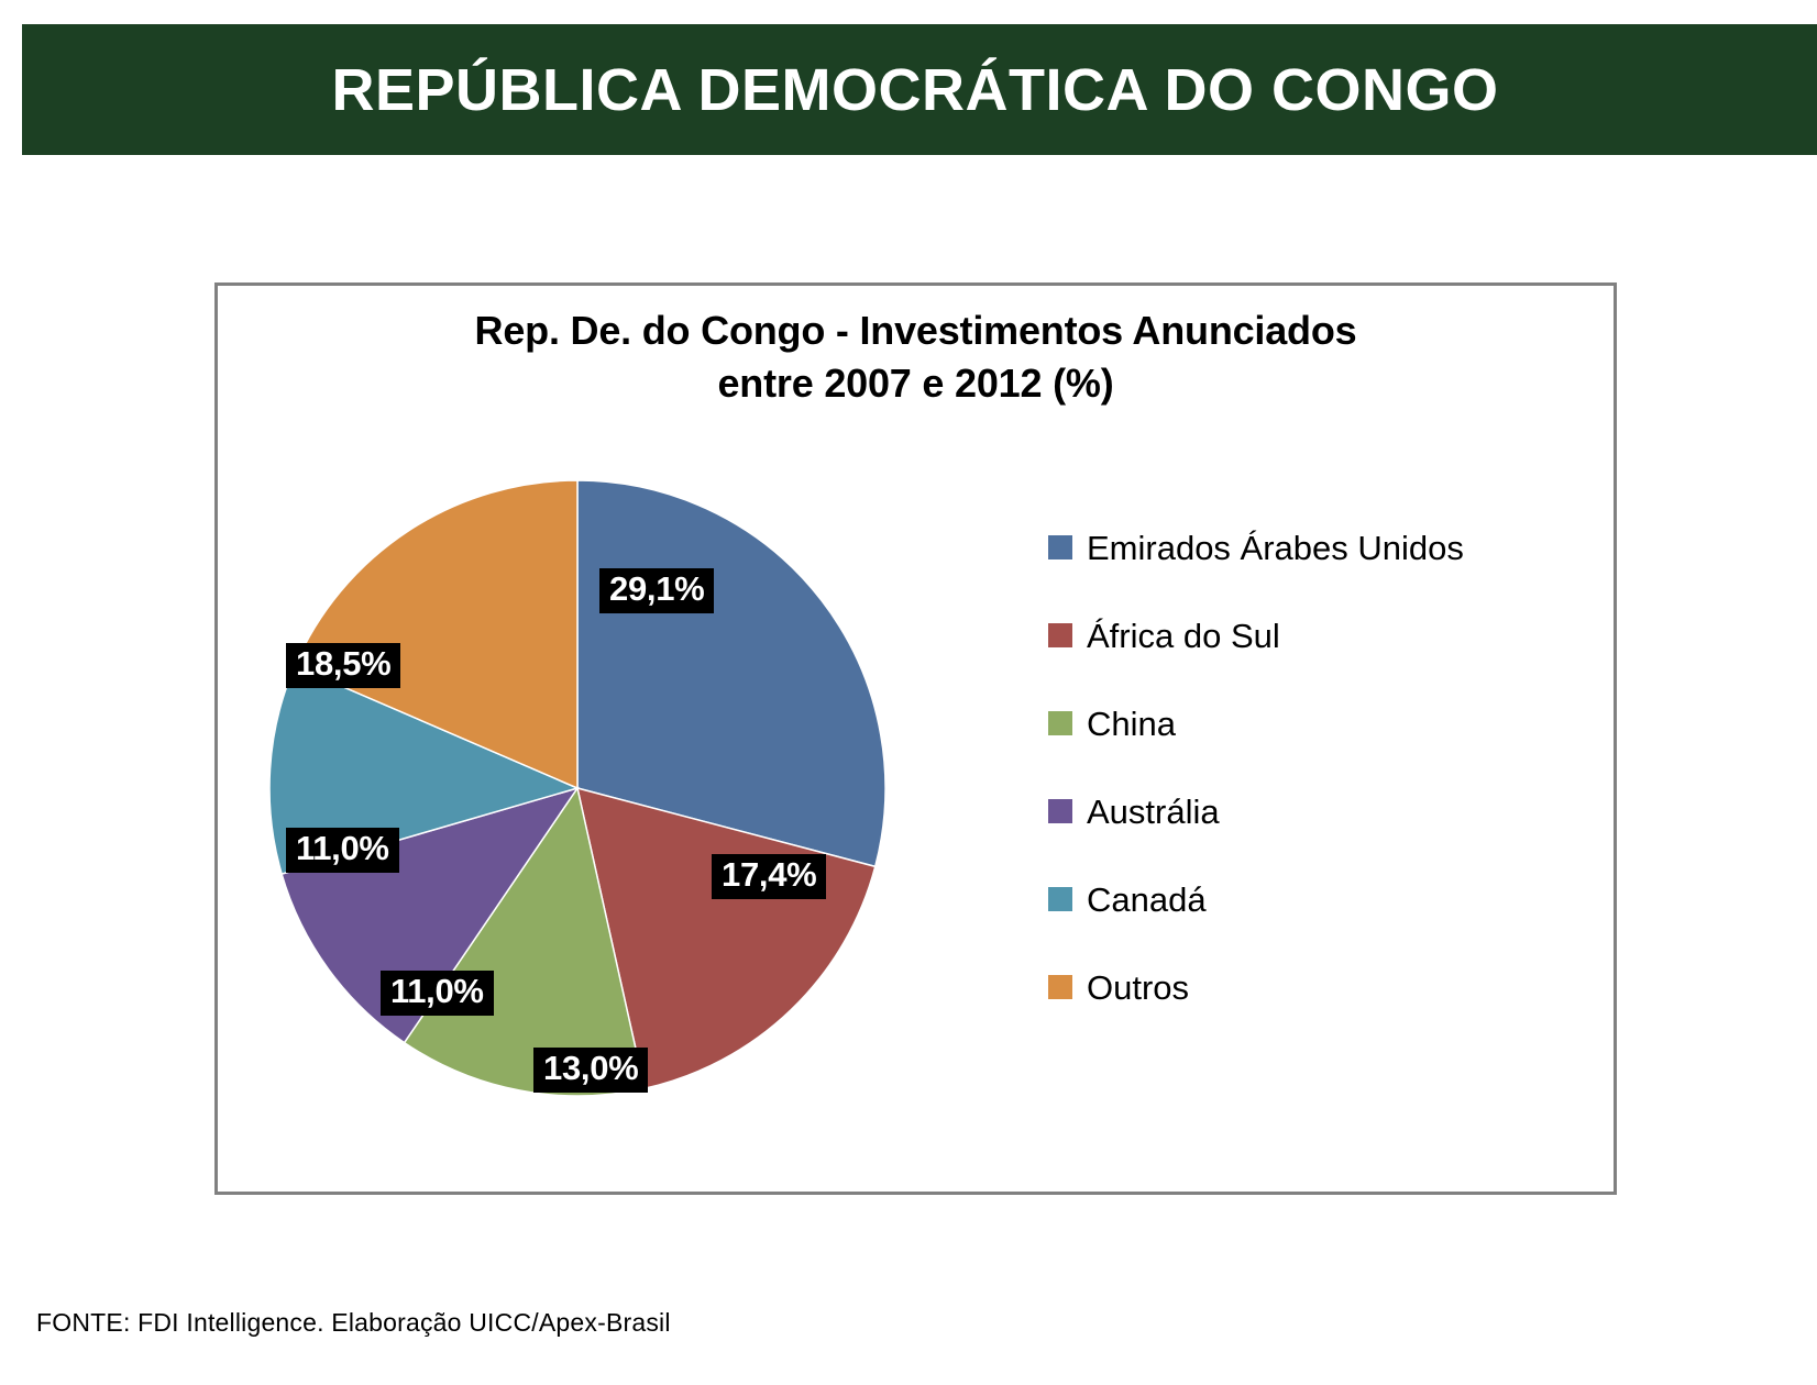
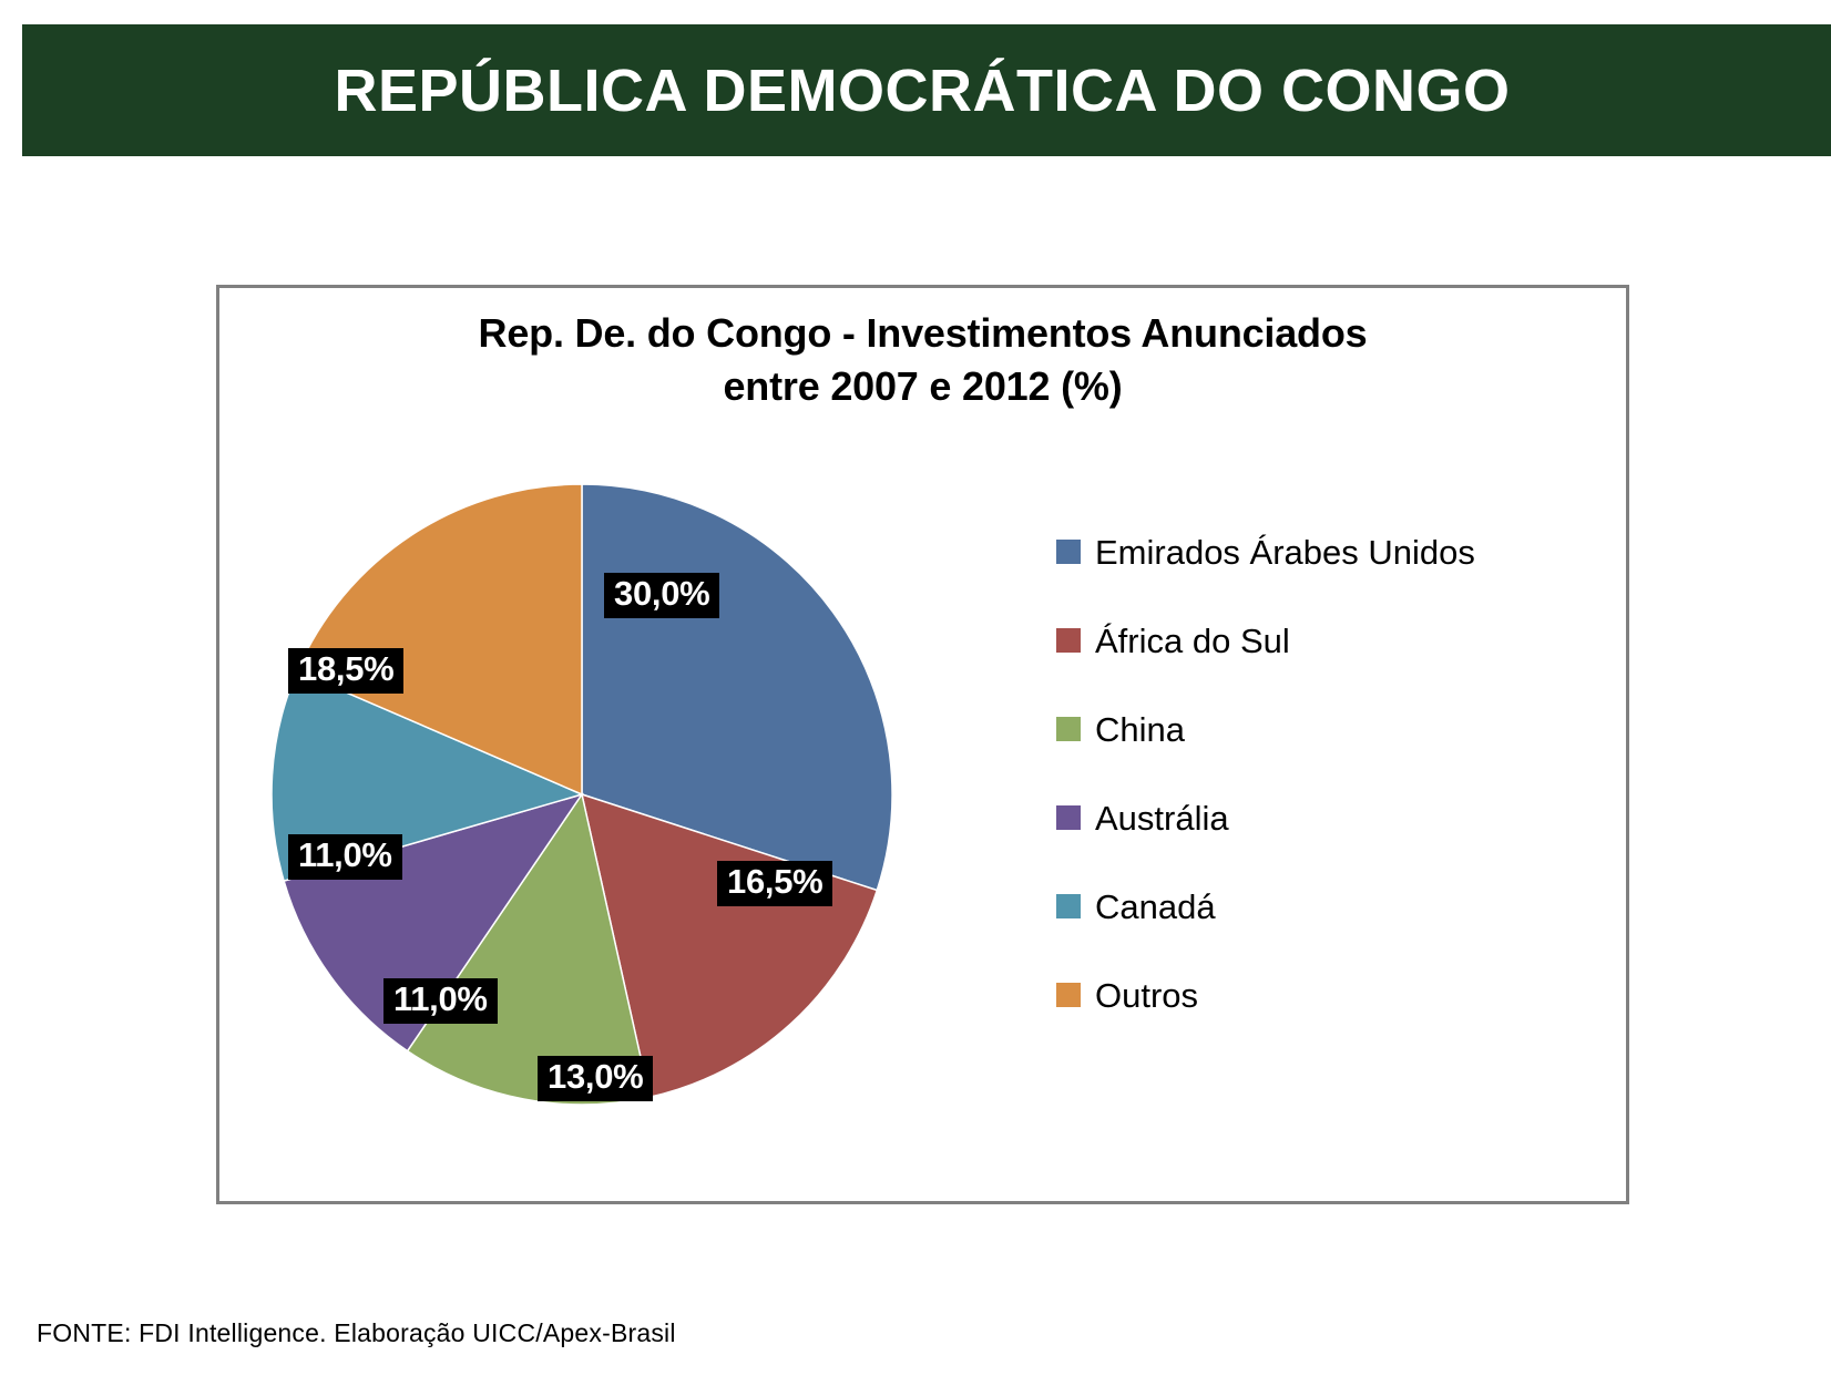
Emirados Árabes Unidos: 29,1% -> 30,0%
África do Sul: 17,4% -> 16,5%
